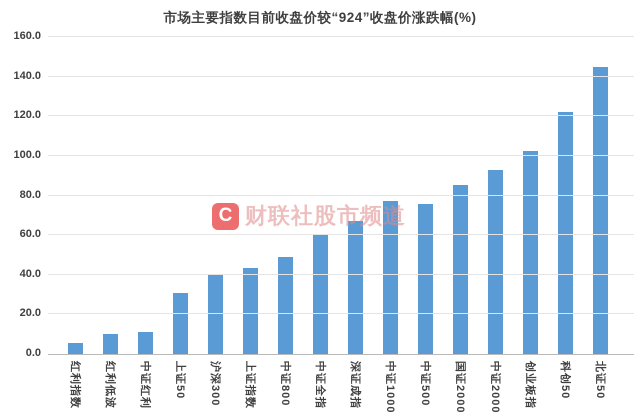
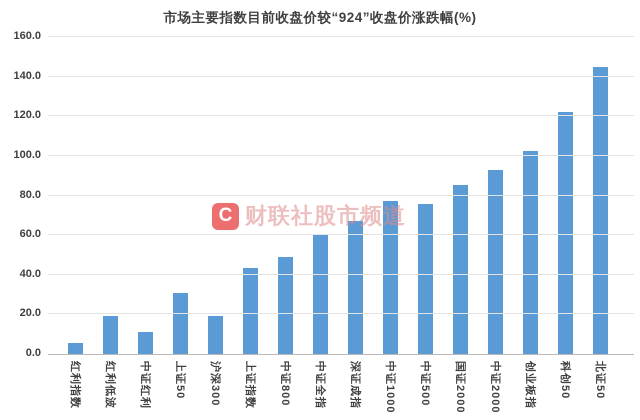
红利低波: 10 -> 19
沪深300: 40 -> 19
